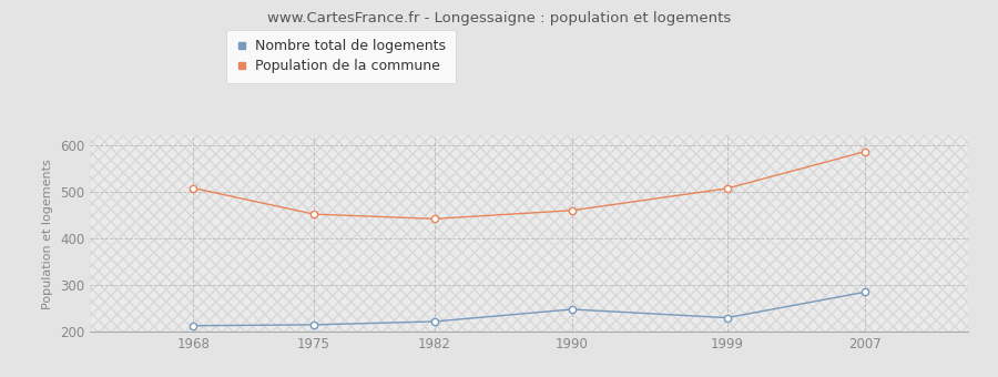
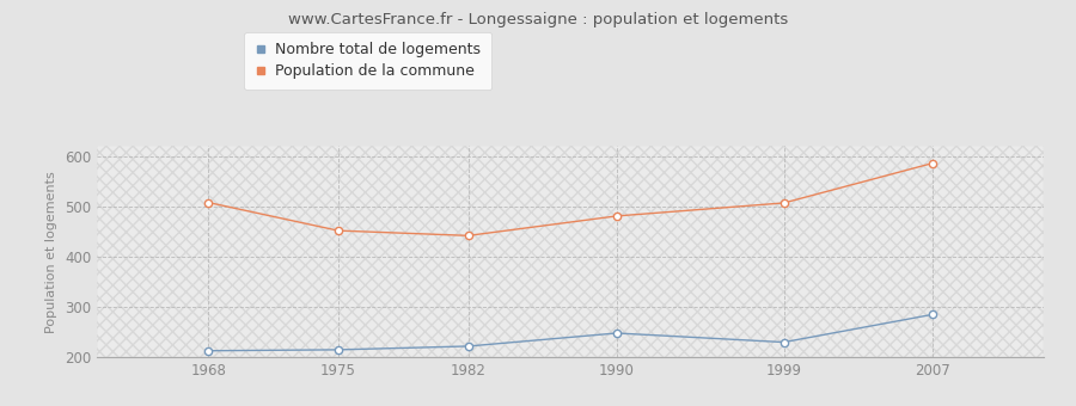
Population de la commune/1990: 460 -> 481
